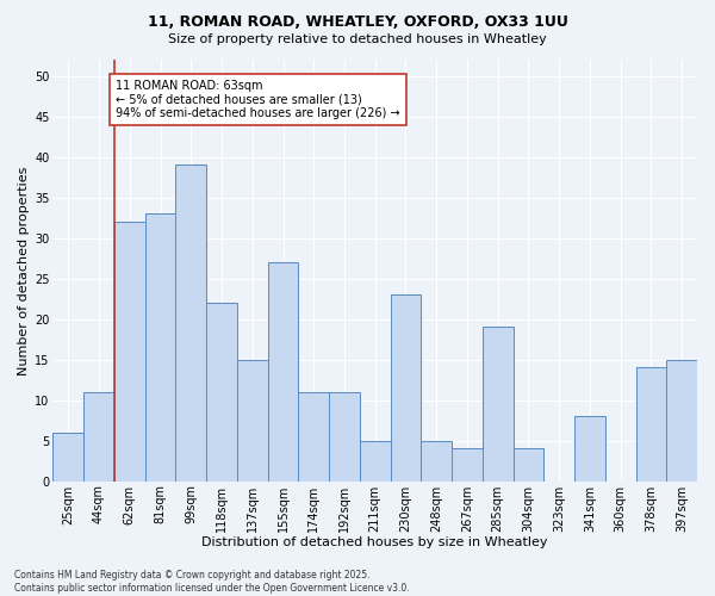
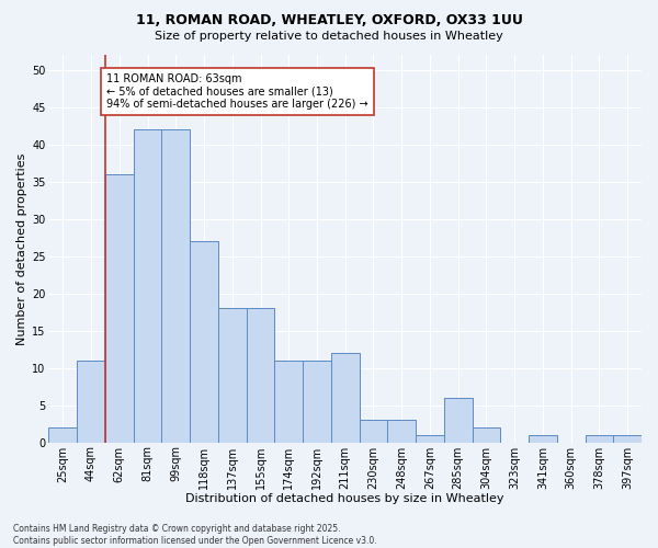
25sqm: 6 -> 2
62sqm: 32 -> 36
81sqm: 33 -> 42
99sqm: 39 -> 42
118sqm: 22 -> 27
137sqm: 15 -> 18
155sqm: 27 -> 18
211sqm: 5 -> 12
230sqm: 23 -> 3
248sqm: 5 -> 3
267sqm: 4 -> 1
285sqm: 19 -> 6
304sqm: 4 -> 2
341sqm: 8 -> 1
378sqm: 14 -> 1
397sqm: 15 -> 1
